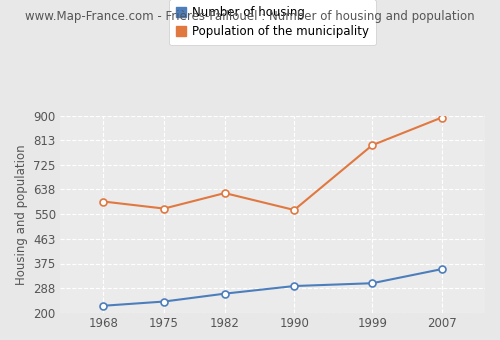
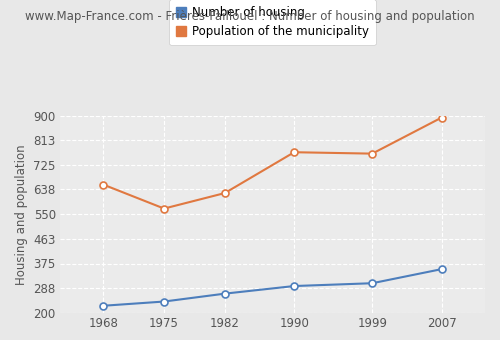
Population of the municipality/1968: 595 -> 655
Population of the municipality/1990: 565 -> 770
Population of the municipality/1999: 795 -> 765
